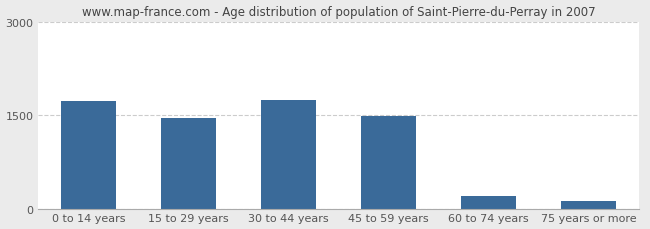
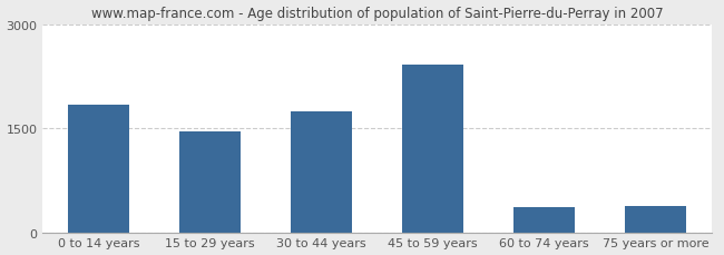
0 to 14 years: 1720 -> 1840
45 to 59 years: 1490 -> 2420
60 to 74 years: 200 -> 360
75 years or more: 120 -> 380
